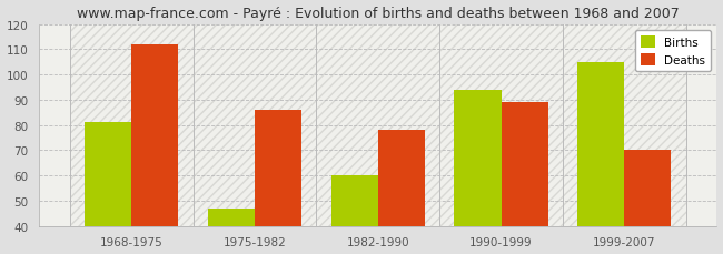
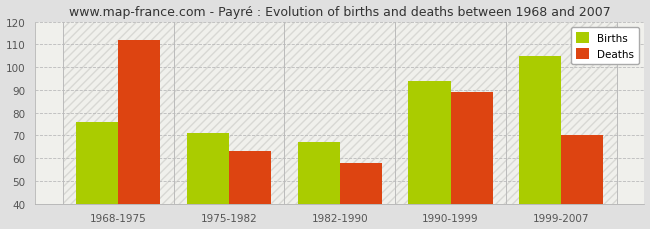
Births/1968-1975: 81 -> 76
Births/1975-1982: 47 -> 71
Deaths/1975-1982: 86 -> 63
Births/1982-1990: 60 -> 67
Deaths/1982-1990: 78 -> 58
